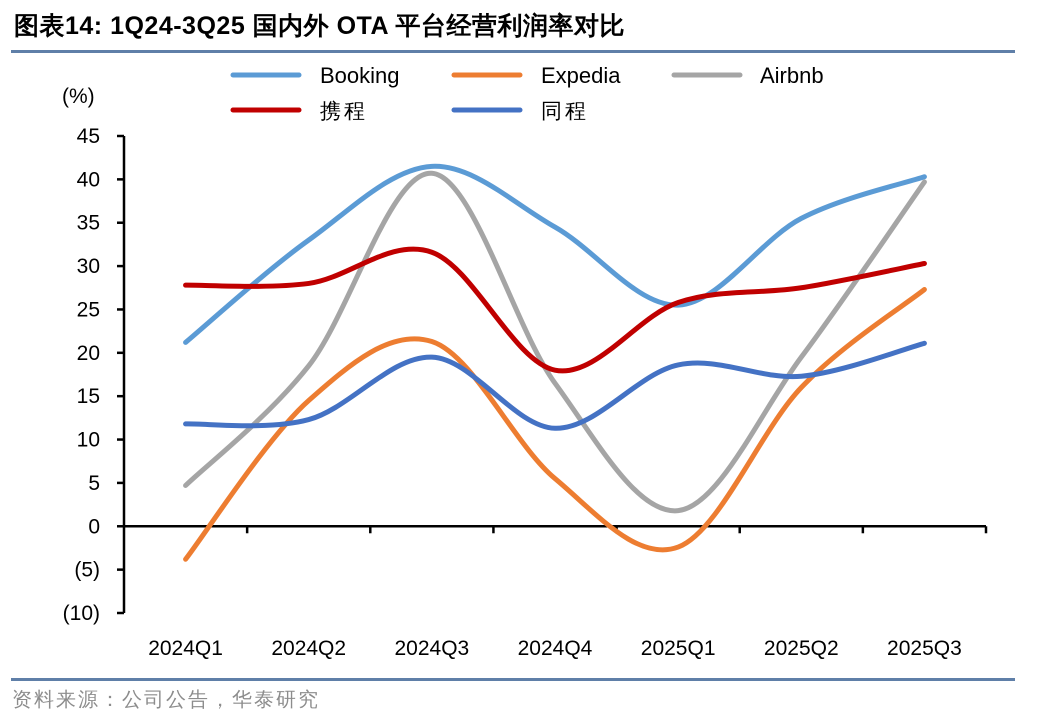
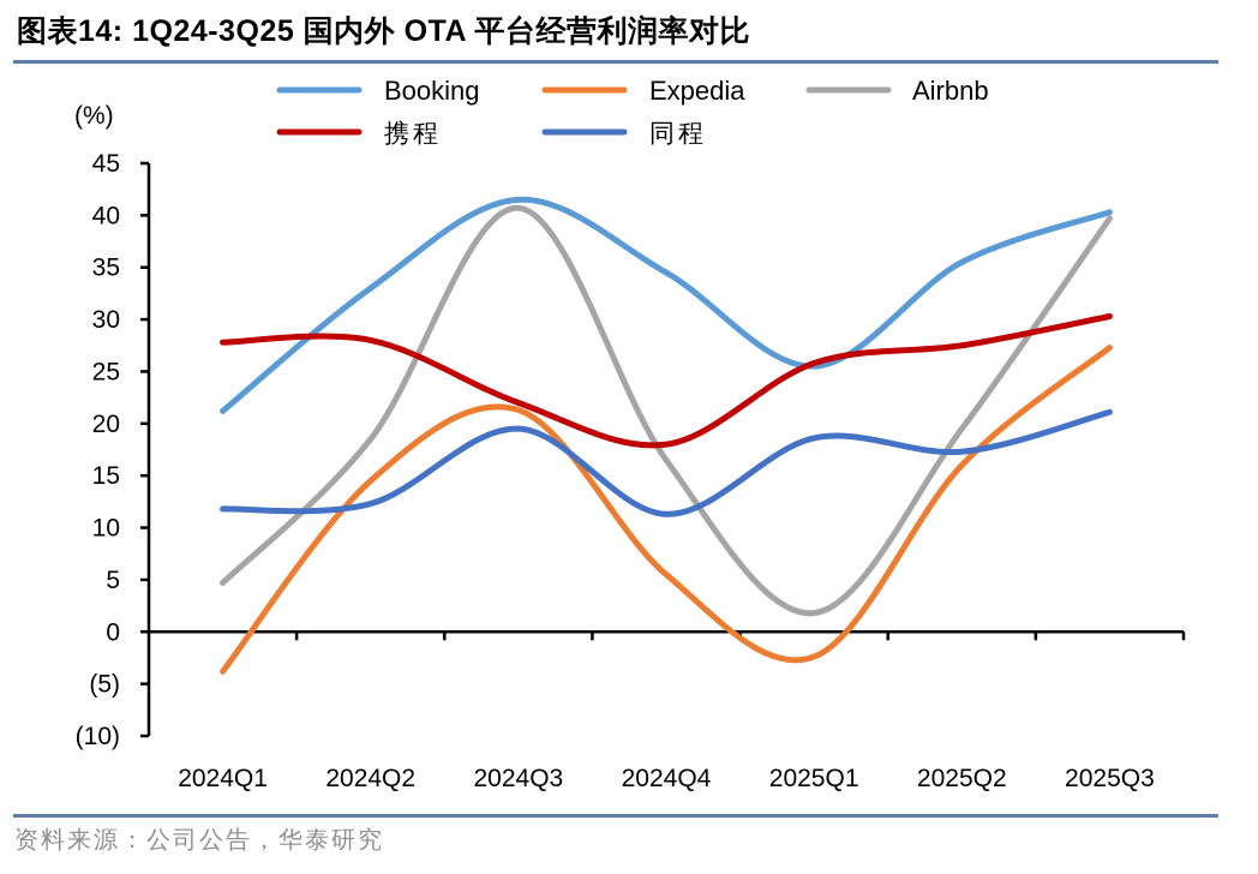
携程/2024Q3: 32 -> 22
